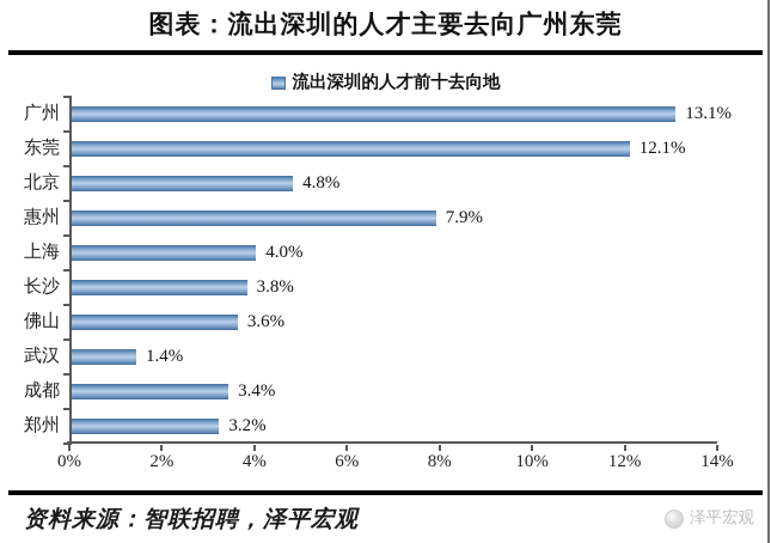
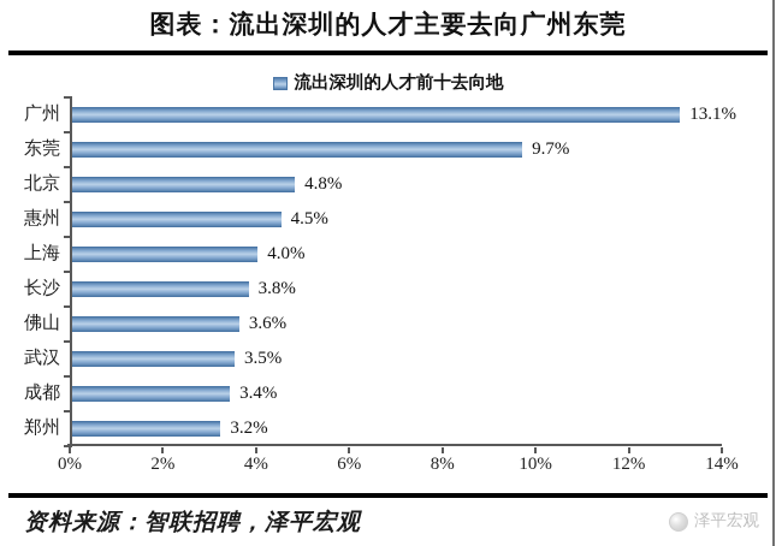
东莞: 12.1% -> 9.7%
惠州: 7.9% -> 4.5%
武汉: 1.4% -> 3.5%
